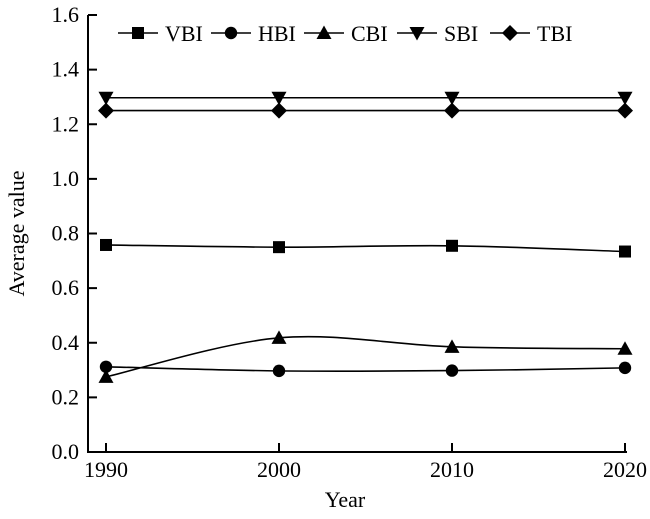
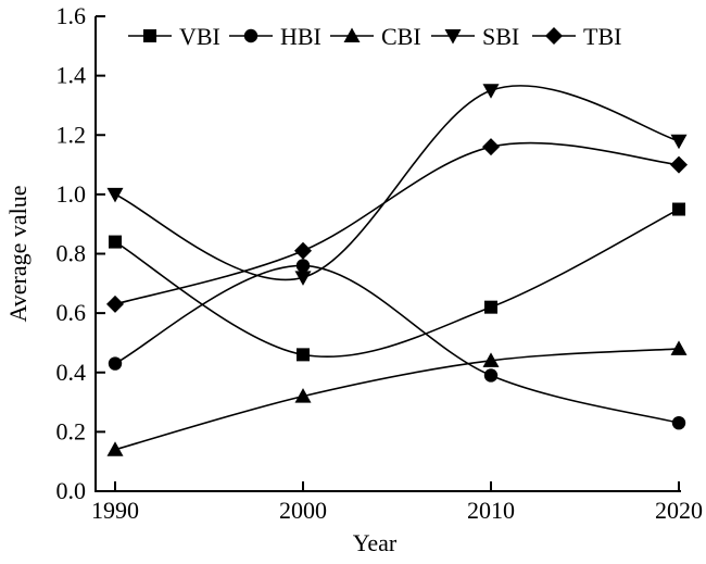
VBI/1990: 0.76 -> 0.84
HBI/1990: 0.31 -> 0.43
CBI/1990: 0.28 -> 0.14
SBI/1990: 1.30 -> 1.00
TBI/1990: 1.25 -> 0.63
VBI/2000: 0.75 -> 0.46
HBI/2000: 0.30 -> 0.76
CBI/2000: 0.42 -> 0.32
SBI/2000: 1.30 -> 0.72
TBI/2000: 1.25 -> 0.81
VBI/2010: 0.76 -> 0.62
HBI/2010: 0.30 -> 0.39
CBI/2010: 0.39 -> 0.44
SBI/2010: 1.30 -> 1.35
TBI/2010: 1.25 -> 1.16
VBI/2020: 0.73 -> 0.95
HBI/2020: 0.31 -> 0.23
CBI/2020: 0.38 -> 0.48
SBI/2020: 1.30 -> 1.18
TBI/2020: 1.25 -> 1.10
